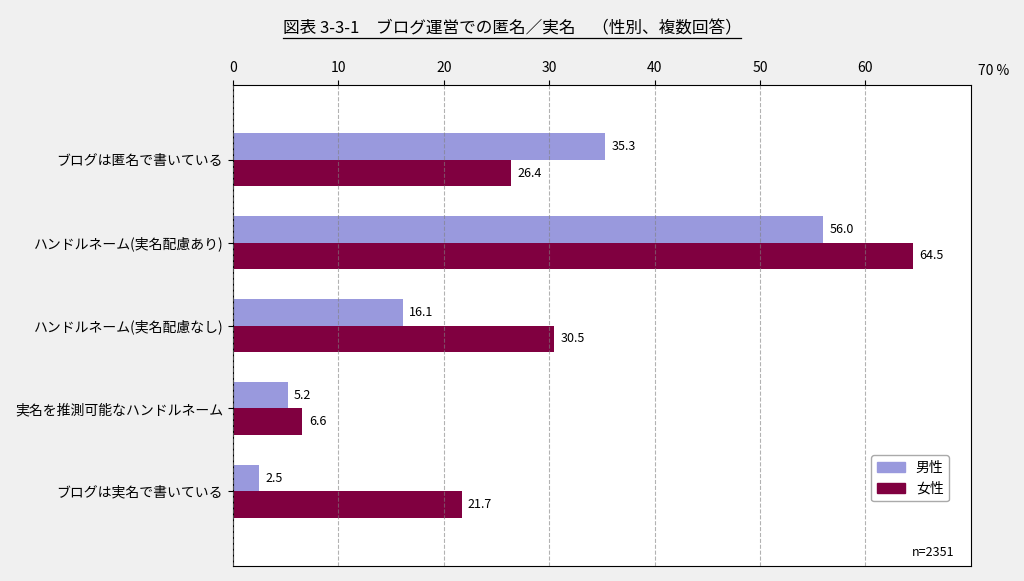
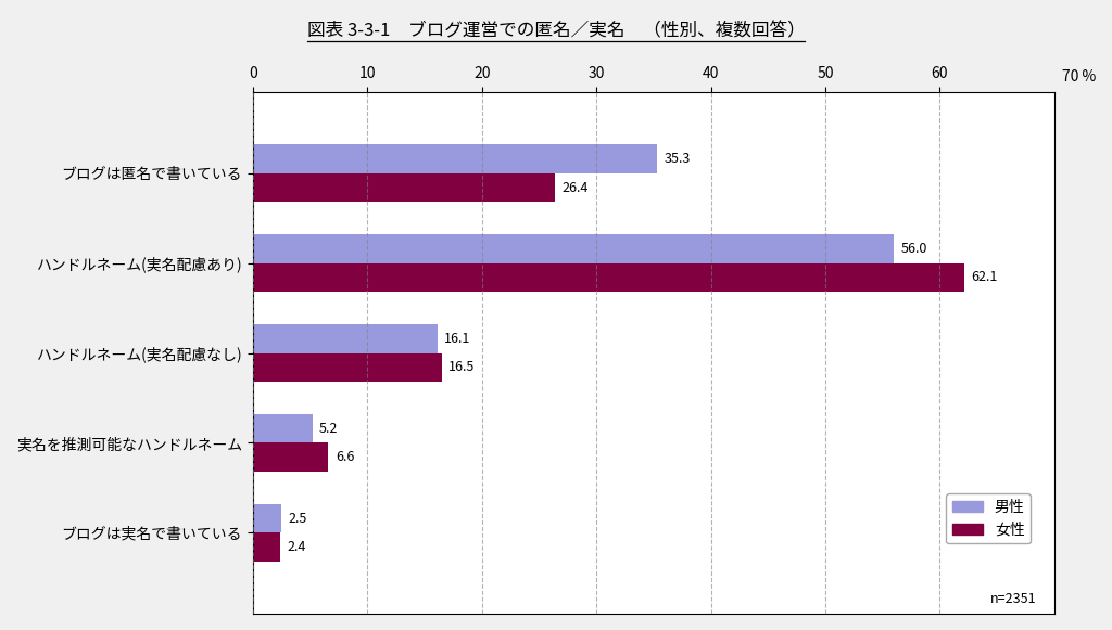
女性/ハンドルネーム(実名配慮あり): 64.5 -> 62.1
女性/ハンドルネーム(実名配慮なし): 30.5 -> 16.5
女性/ブログは実名で書いている: 21.7 -> 2.4
